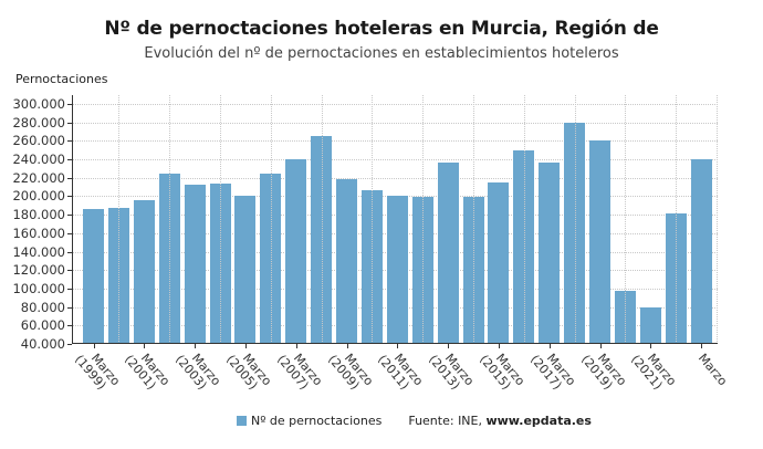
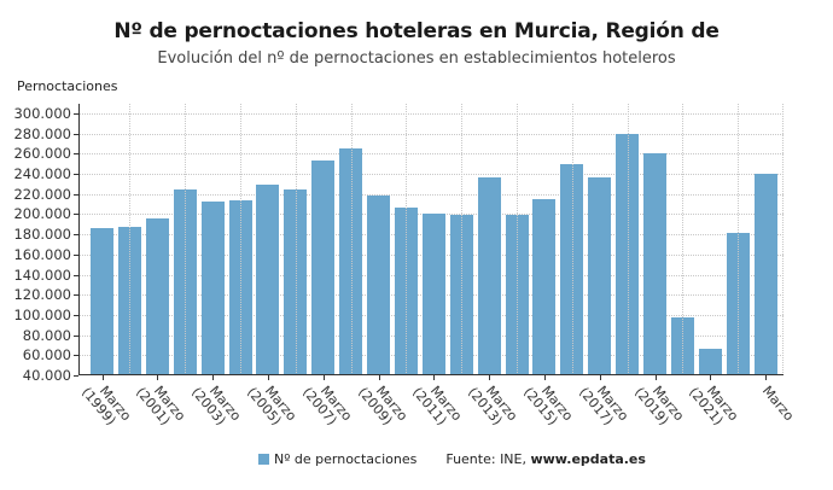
Marzo (2005): 200000 -> 230000
Marzo (2007): 240000 -> 250000
Marzo (2021): 80000 -> 70000
